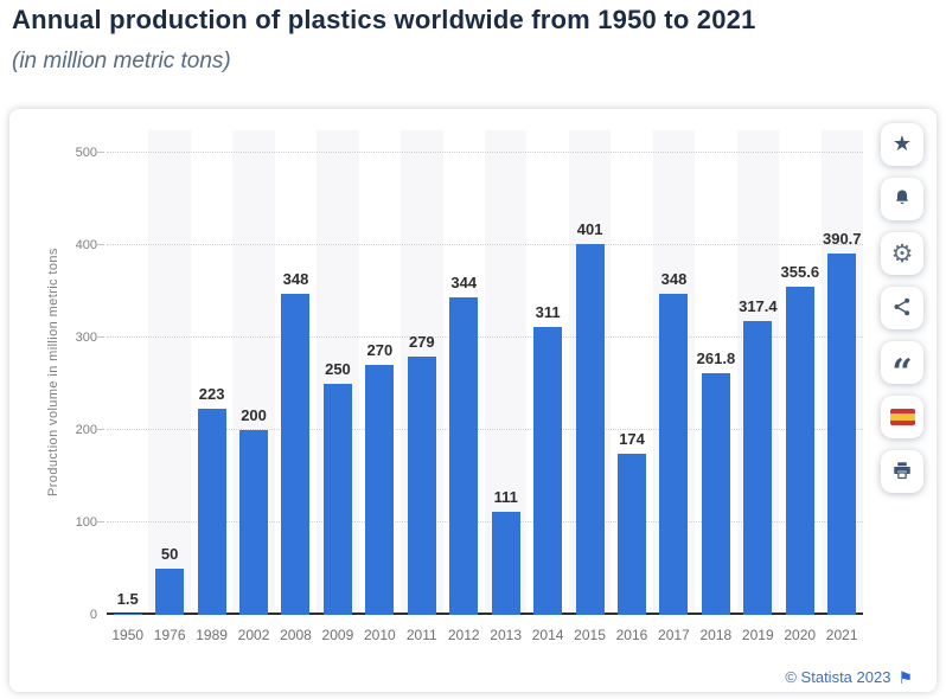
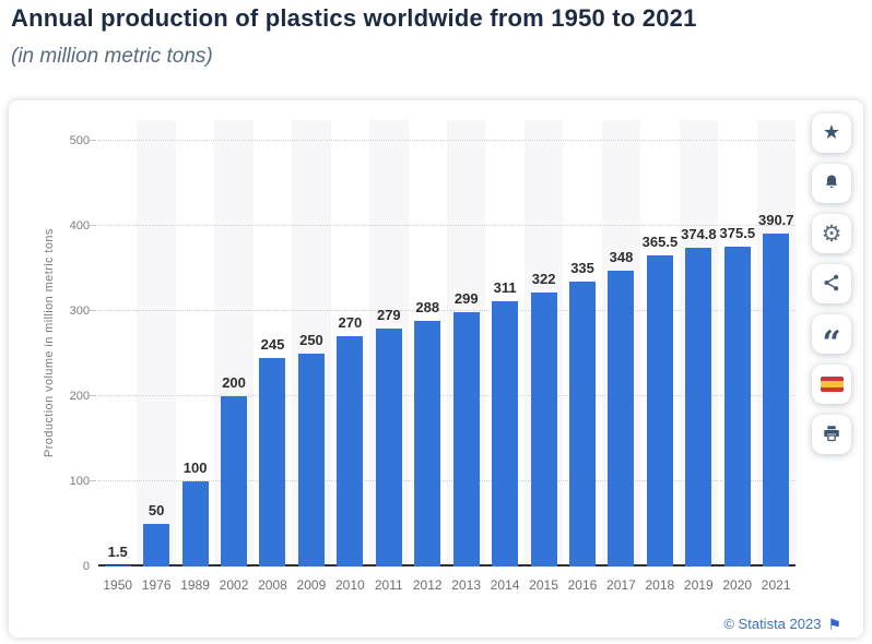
1989: 223 -> 100
2008: 348 -> 245
2012: 344 -> 288
2013: 111 -> 299
2015: 401 -> 322
2016: 174 -> 335
2018: 261.8 -> 365.5
2019: 317.4 -> 374.8
2020: 355.6 -> 375.5
